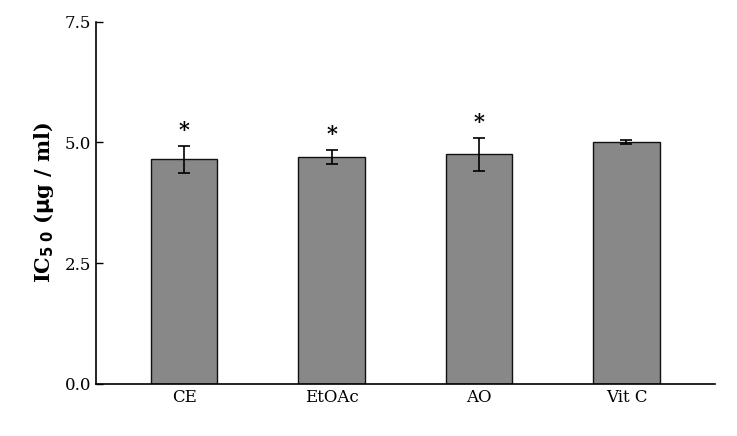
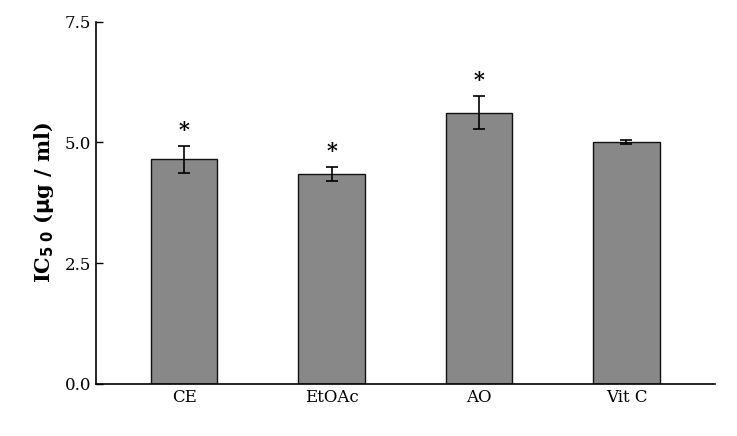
EtOAc: 4.70 -> 4.35
AO: 4.75 -> 5.62
